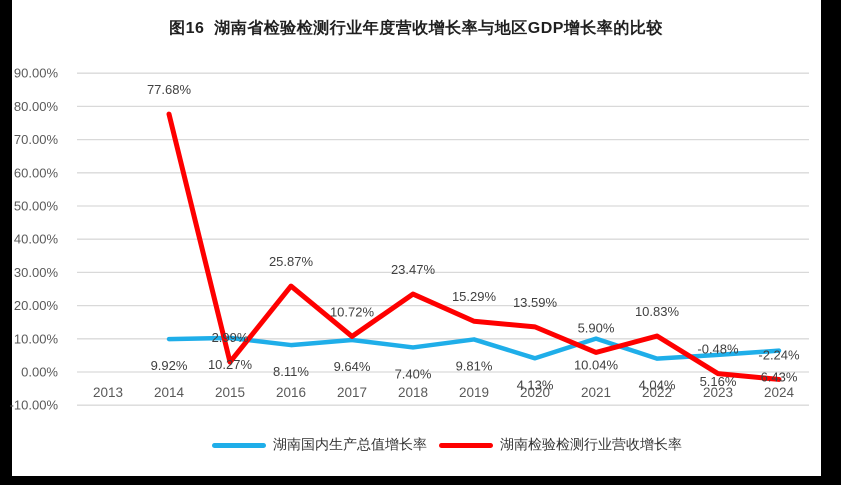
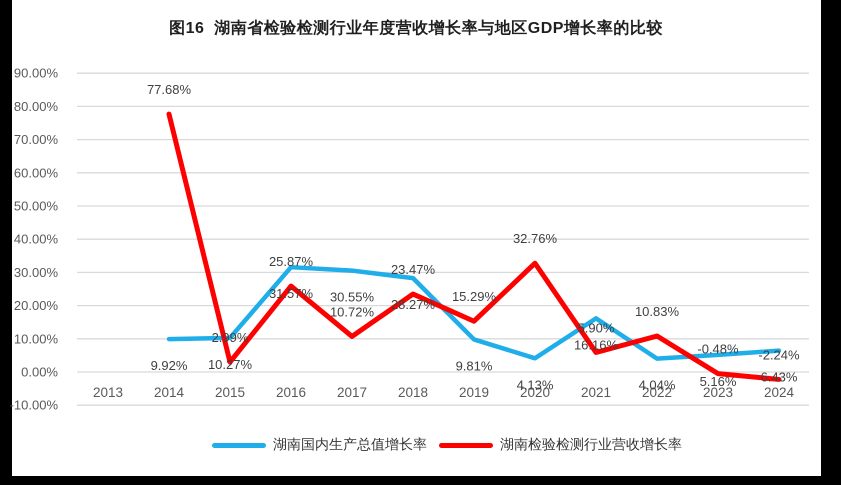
湖南国内生产总值增长率/2016: 8.11% -> 31.57%
湖南国内生产总值增长率/2017: 9.64% -> 30.55%
湖南国内生产总值增长率/2018: 7.40% -> 28.27%
湖南检验检测行业营收增长率/2020: 13.59% -> 32.76%
湖南国内生产总值增长率/2021: 10.04% -> 16.16%
